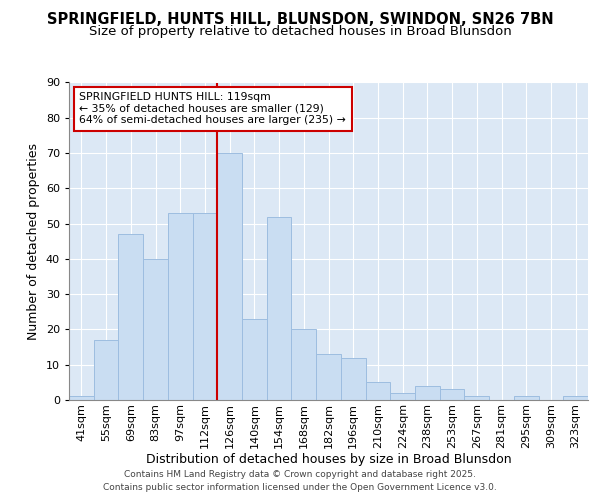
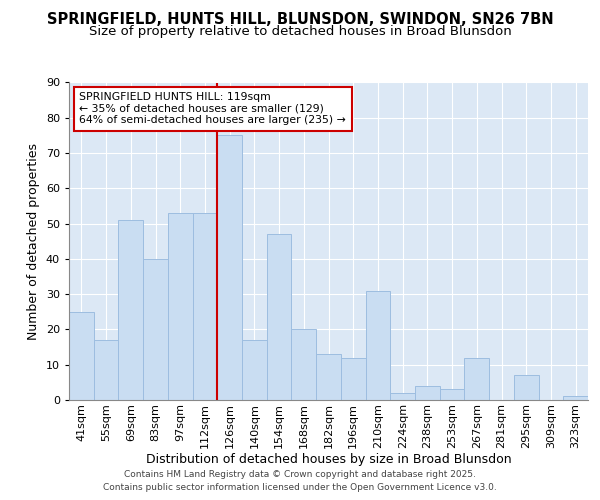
41sqm: 1 -> 25
69sqm: 47 -> 51
126sqm: 70 -> 75
140sqm: 23 -> 17
154sqm: 52 -> 47
210sqm: 5 -> 31
267sqm: 1 -> 12
295sqm: 1 -> 7
